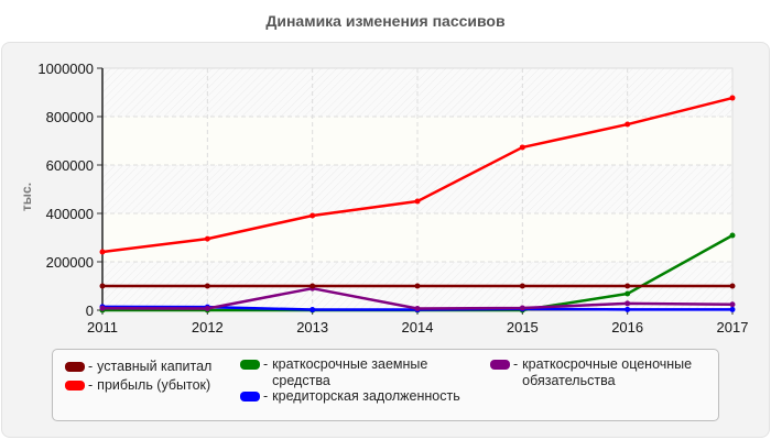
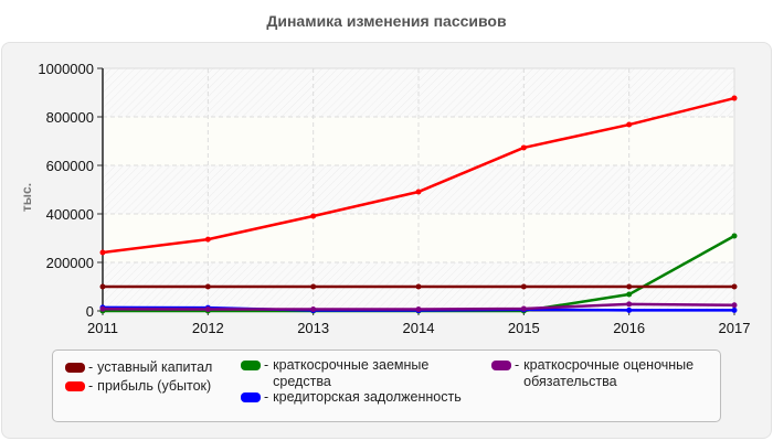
краткосрочные оценочные обязательства/2013: 90000 -> 10000
прибыль (убыток)/2014: 450000 -> 490000
